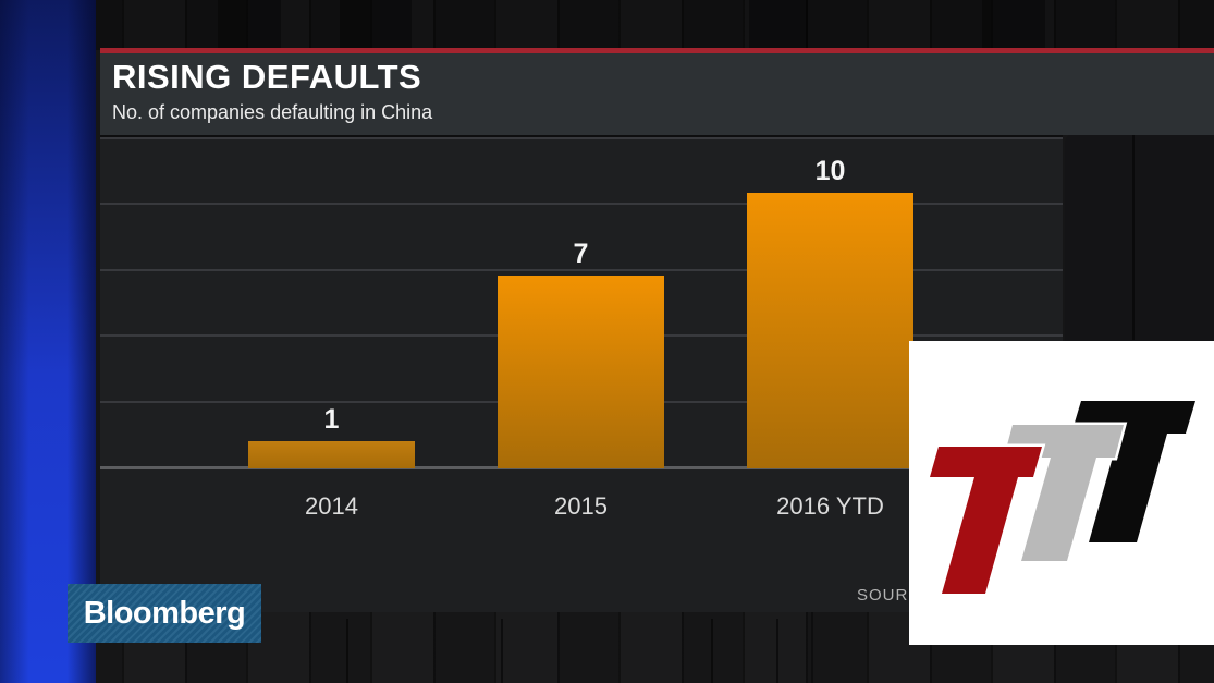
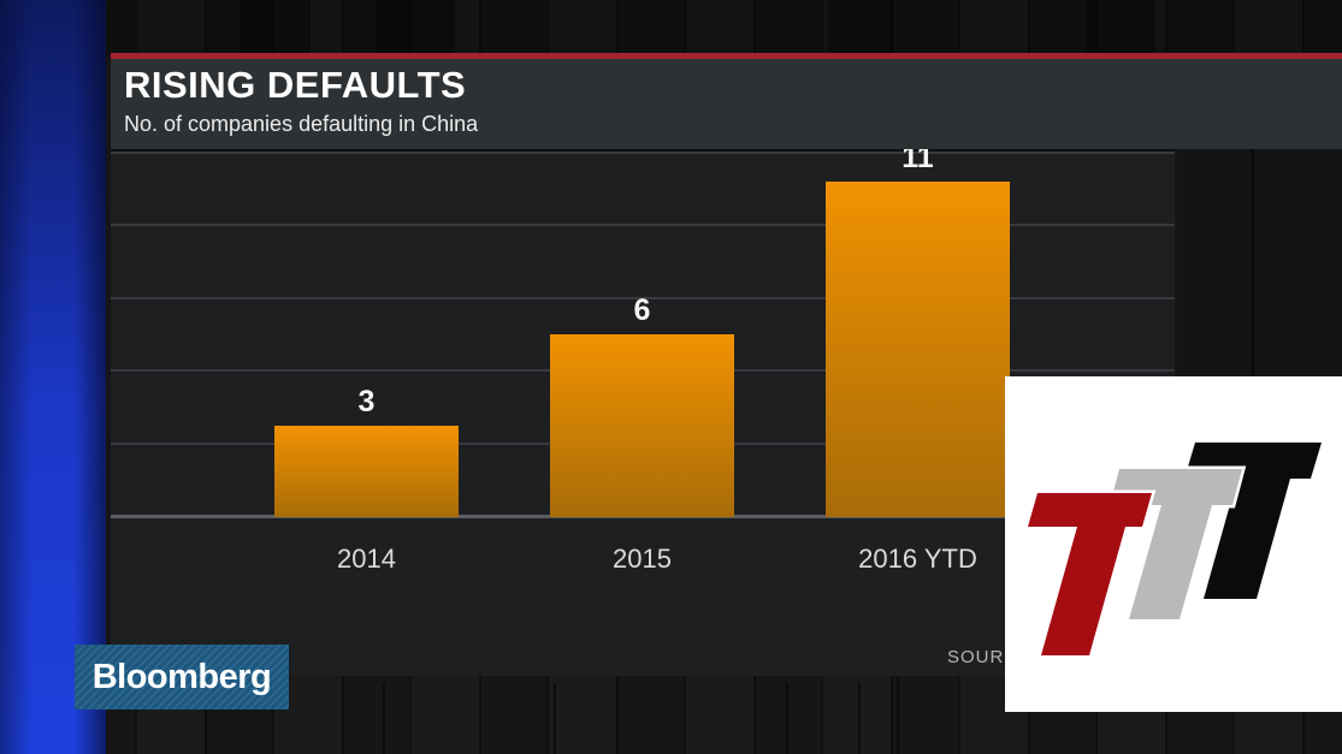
2014: 1 -> 3
2015: 7 -> 6
2016 YTD: 10 -> 11
